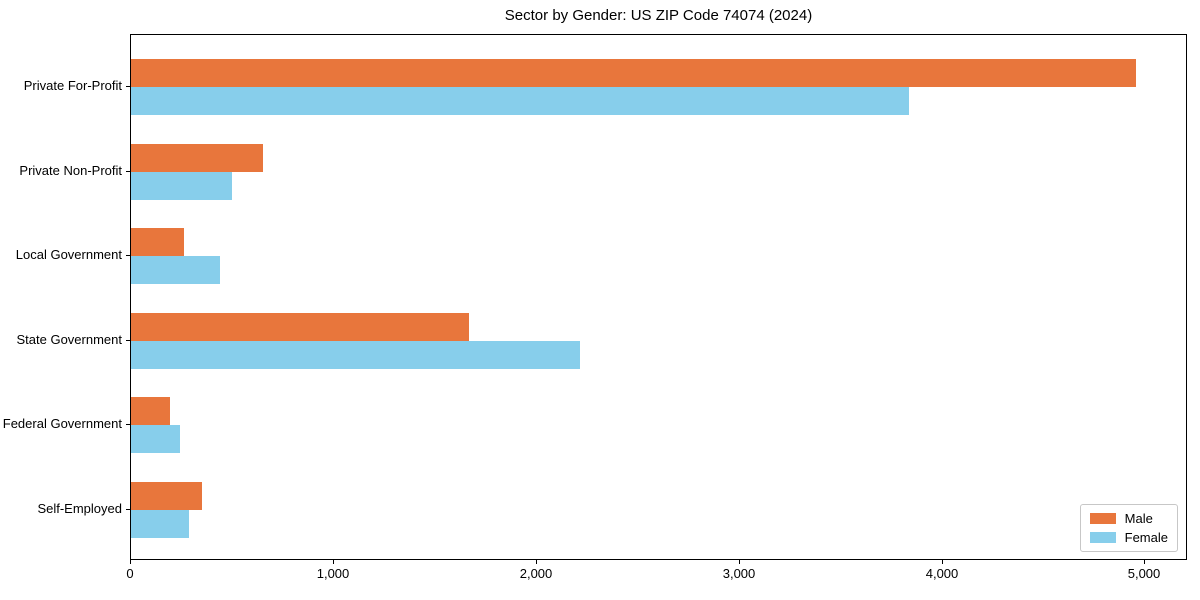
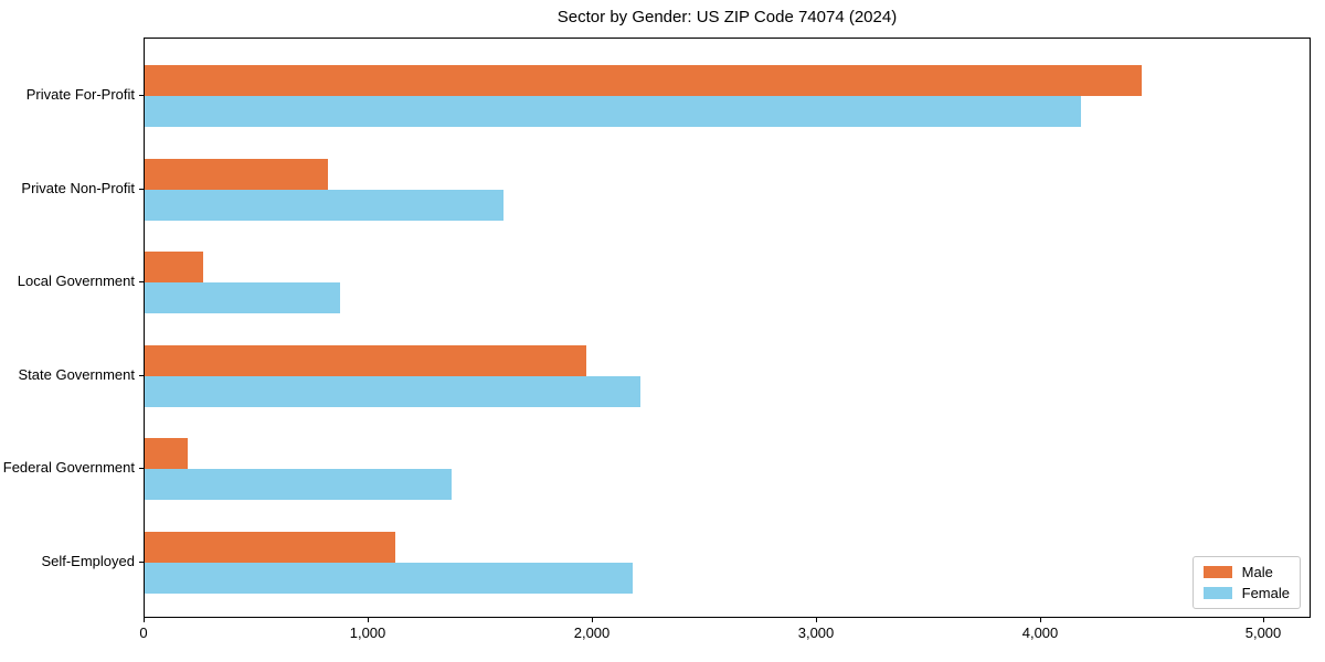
Male/Private For-Profit: 4960 -> 4450
Female/Private For-Profit: 3840 -> 4180
Male/Private Non-Profit: 650 -> 820
Female/Private Non-Profit: 500 -> 1600
Female/Local Government: 440 -> 870
Male/State Government: 1670 -> 1970
Female/Federal Government: 240 -> 1370
Male/Self-Employed: 350 -> 1120
Female/Self-Employed: 280 -> 2180
